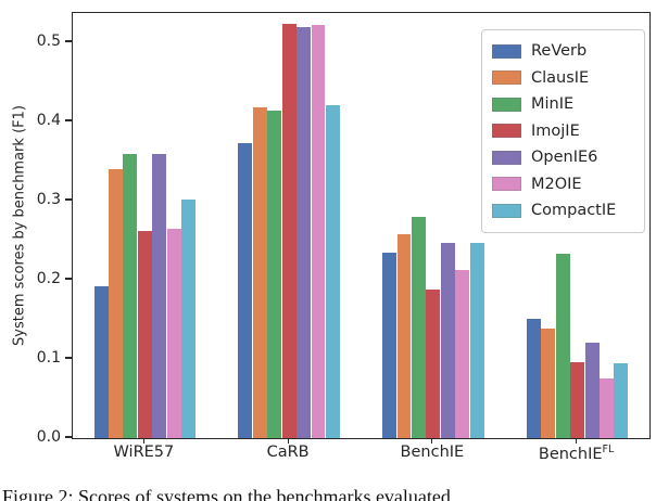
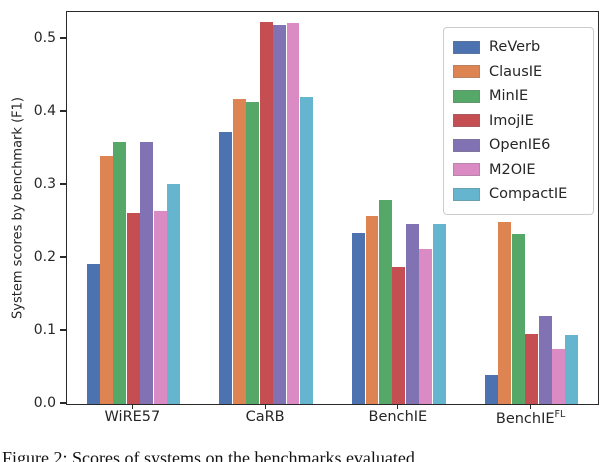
ReVerb/BenchIE FL: 0.15 -> 0.04
ClausIE/BenchIE FL: 0.14 -> 0.25
